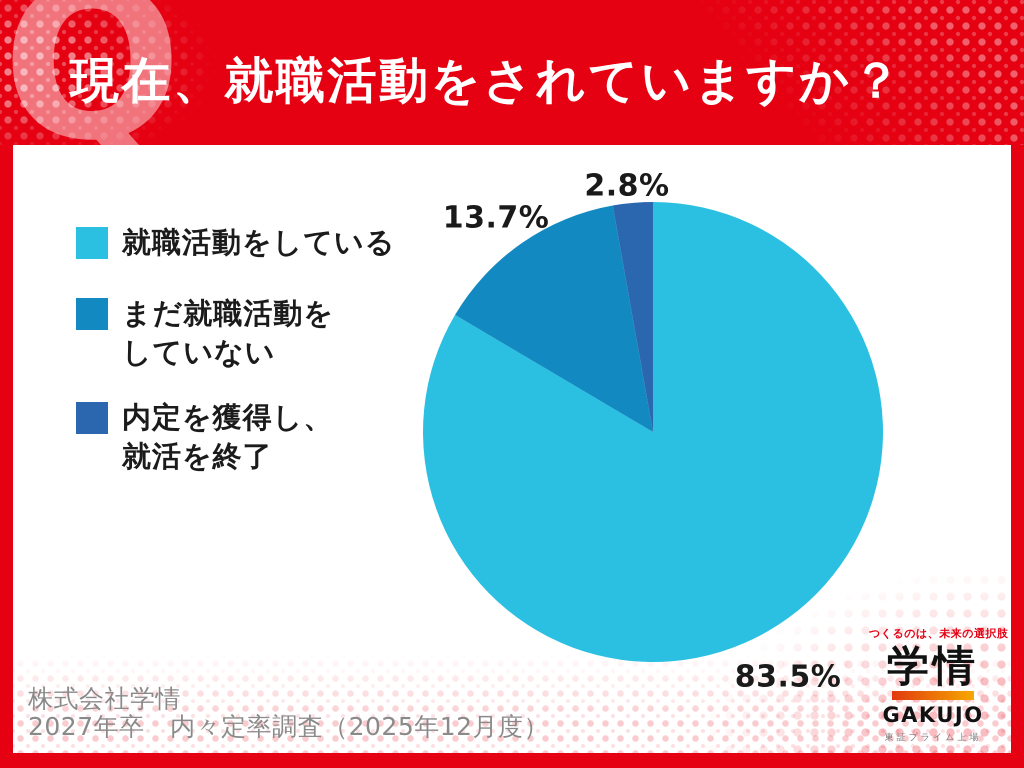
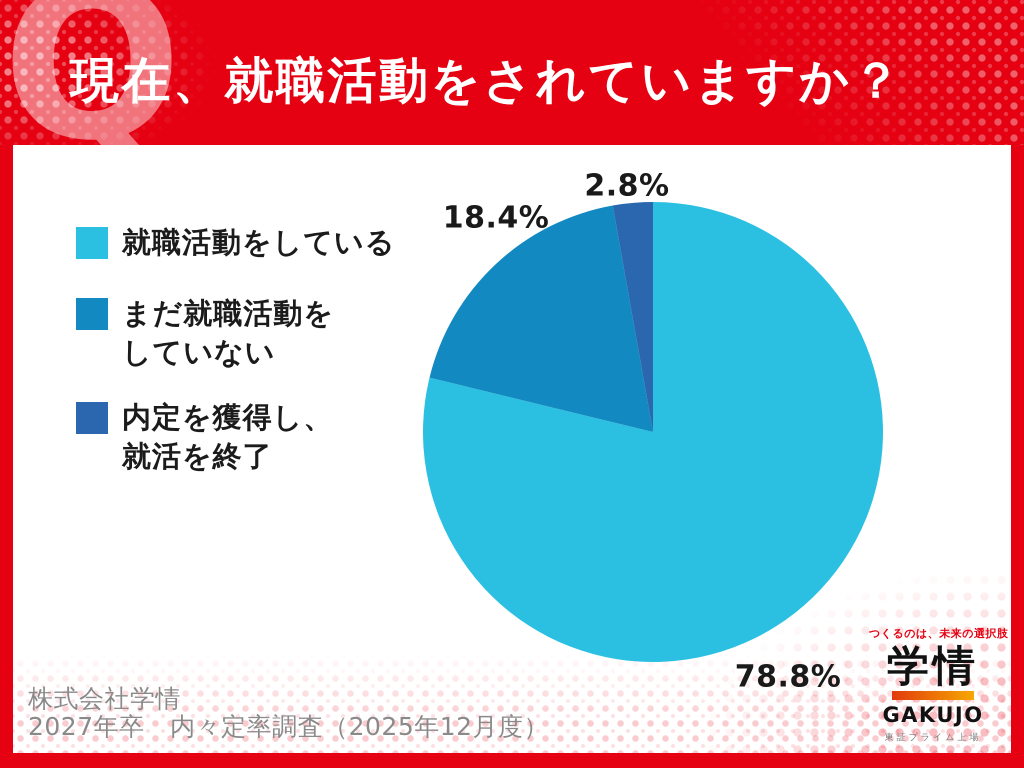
就職活動をしている: 83.5% -> 78.8%
まだ就職活動をしていない: 13.7% -> 18.4%
